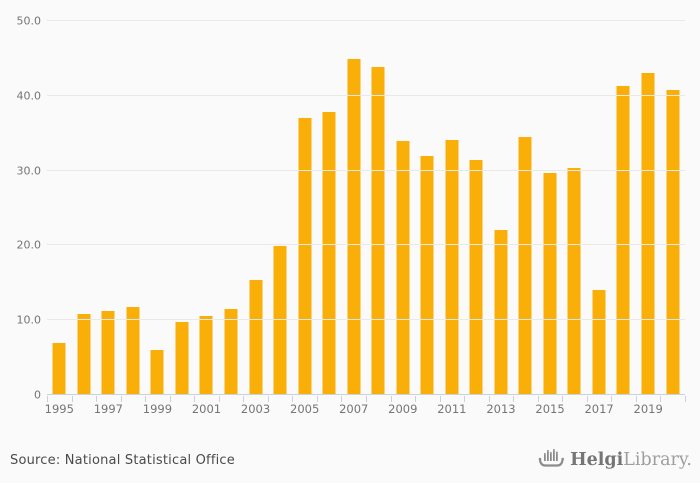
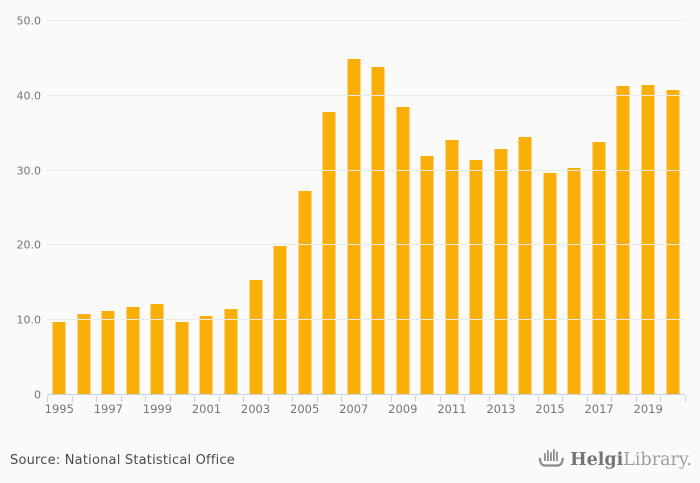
1995: 7 -> 10
1999: 6 -> 12
2005: 37 -> 27
2009: 34 -> 38
2013: 22 -> 33
2017: 14 -> 34
2019: 43 -> 41
